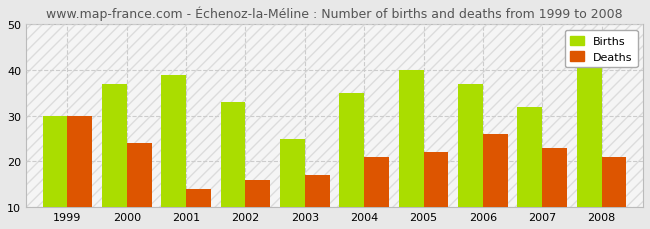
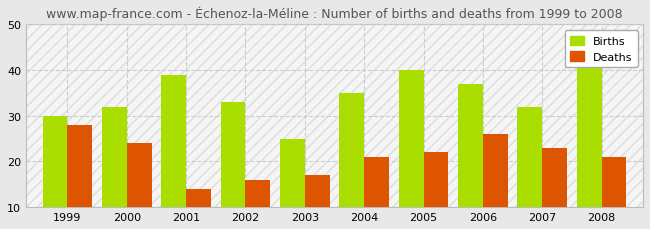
Deaths/1999: 30 -> 28
Births/2000: 37 -> 32
